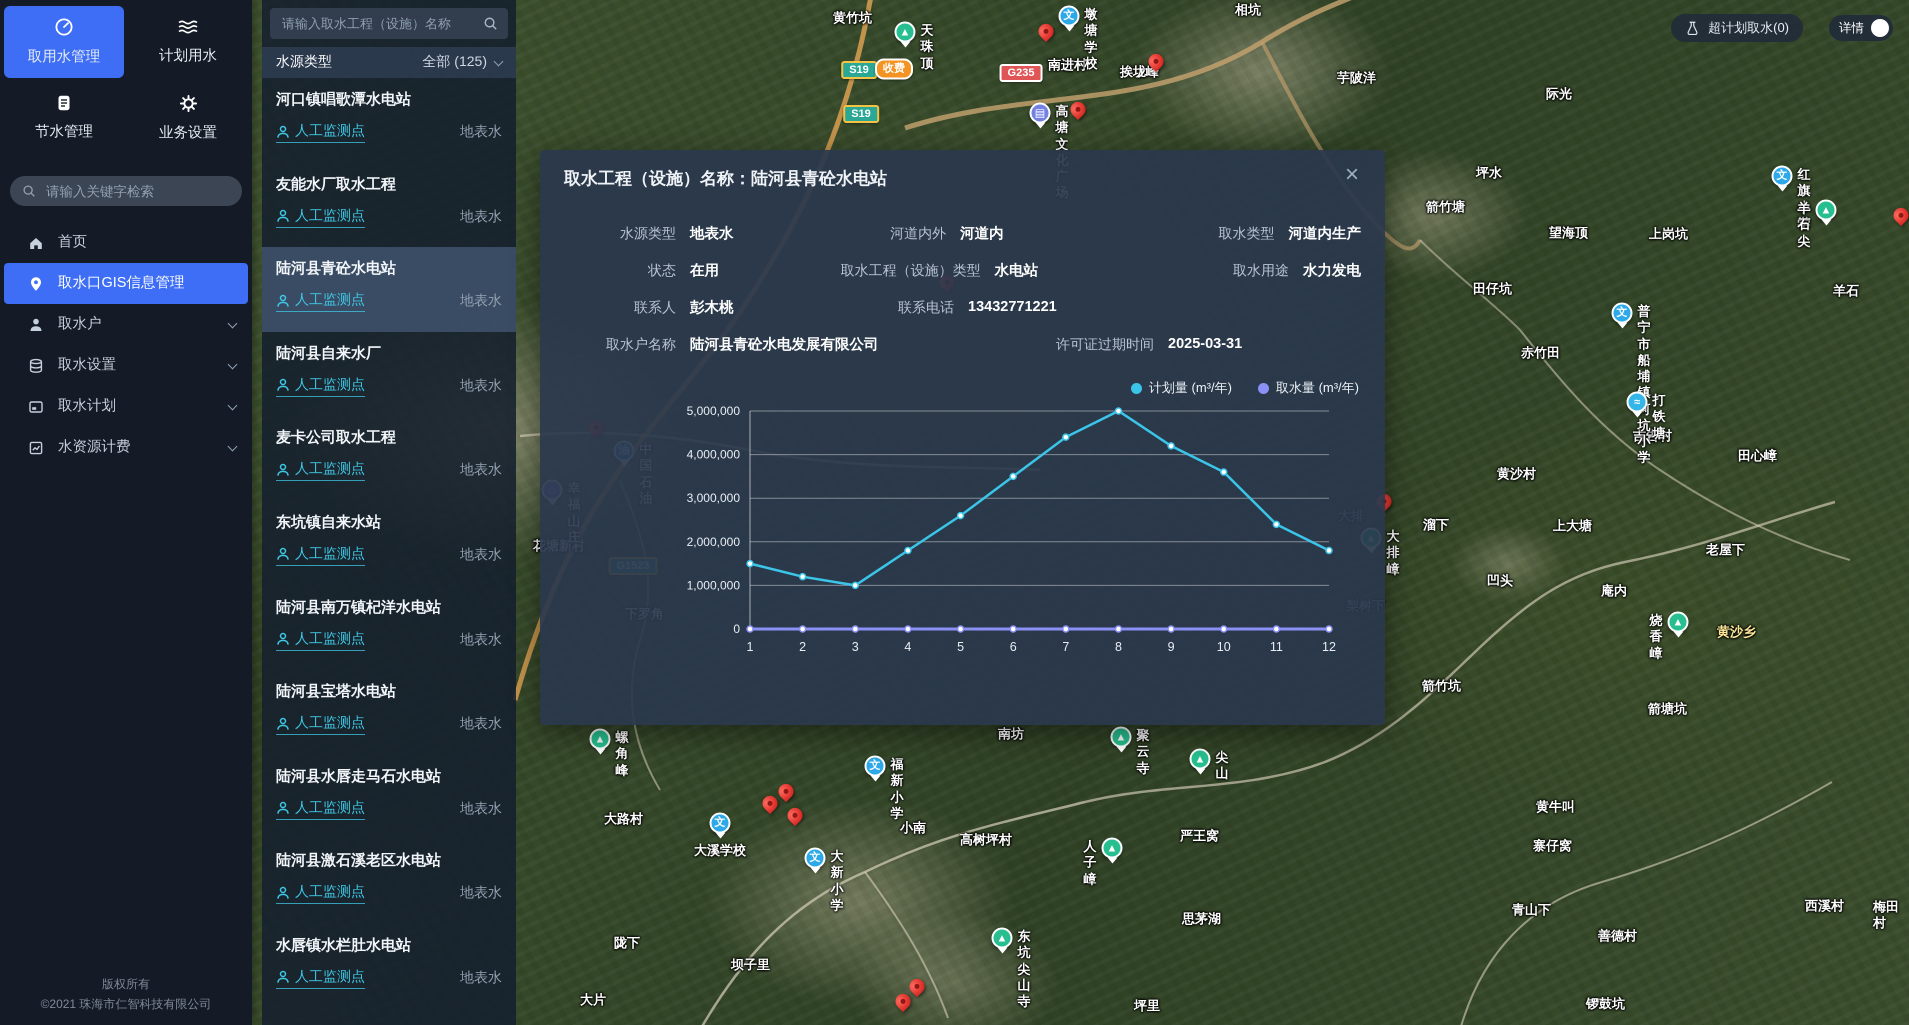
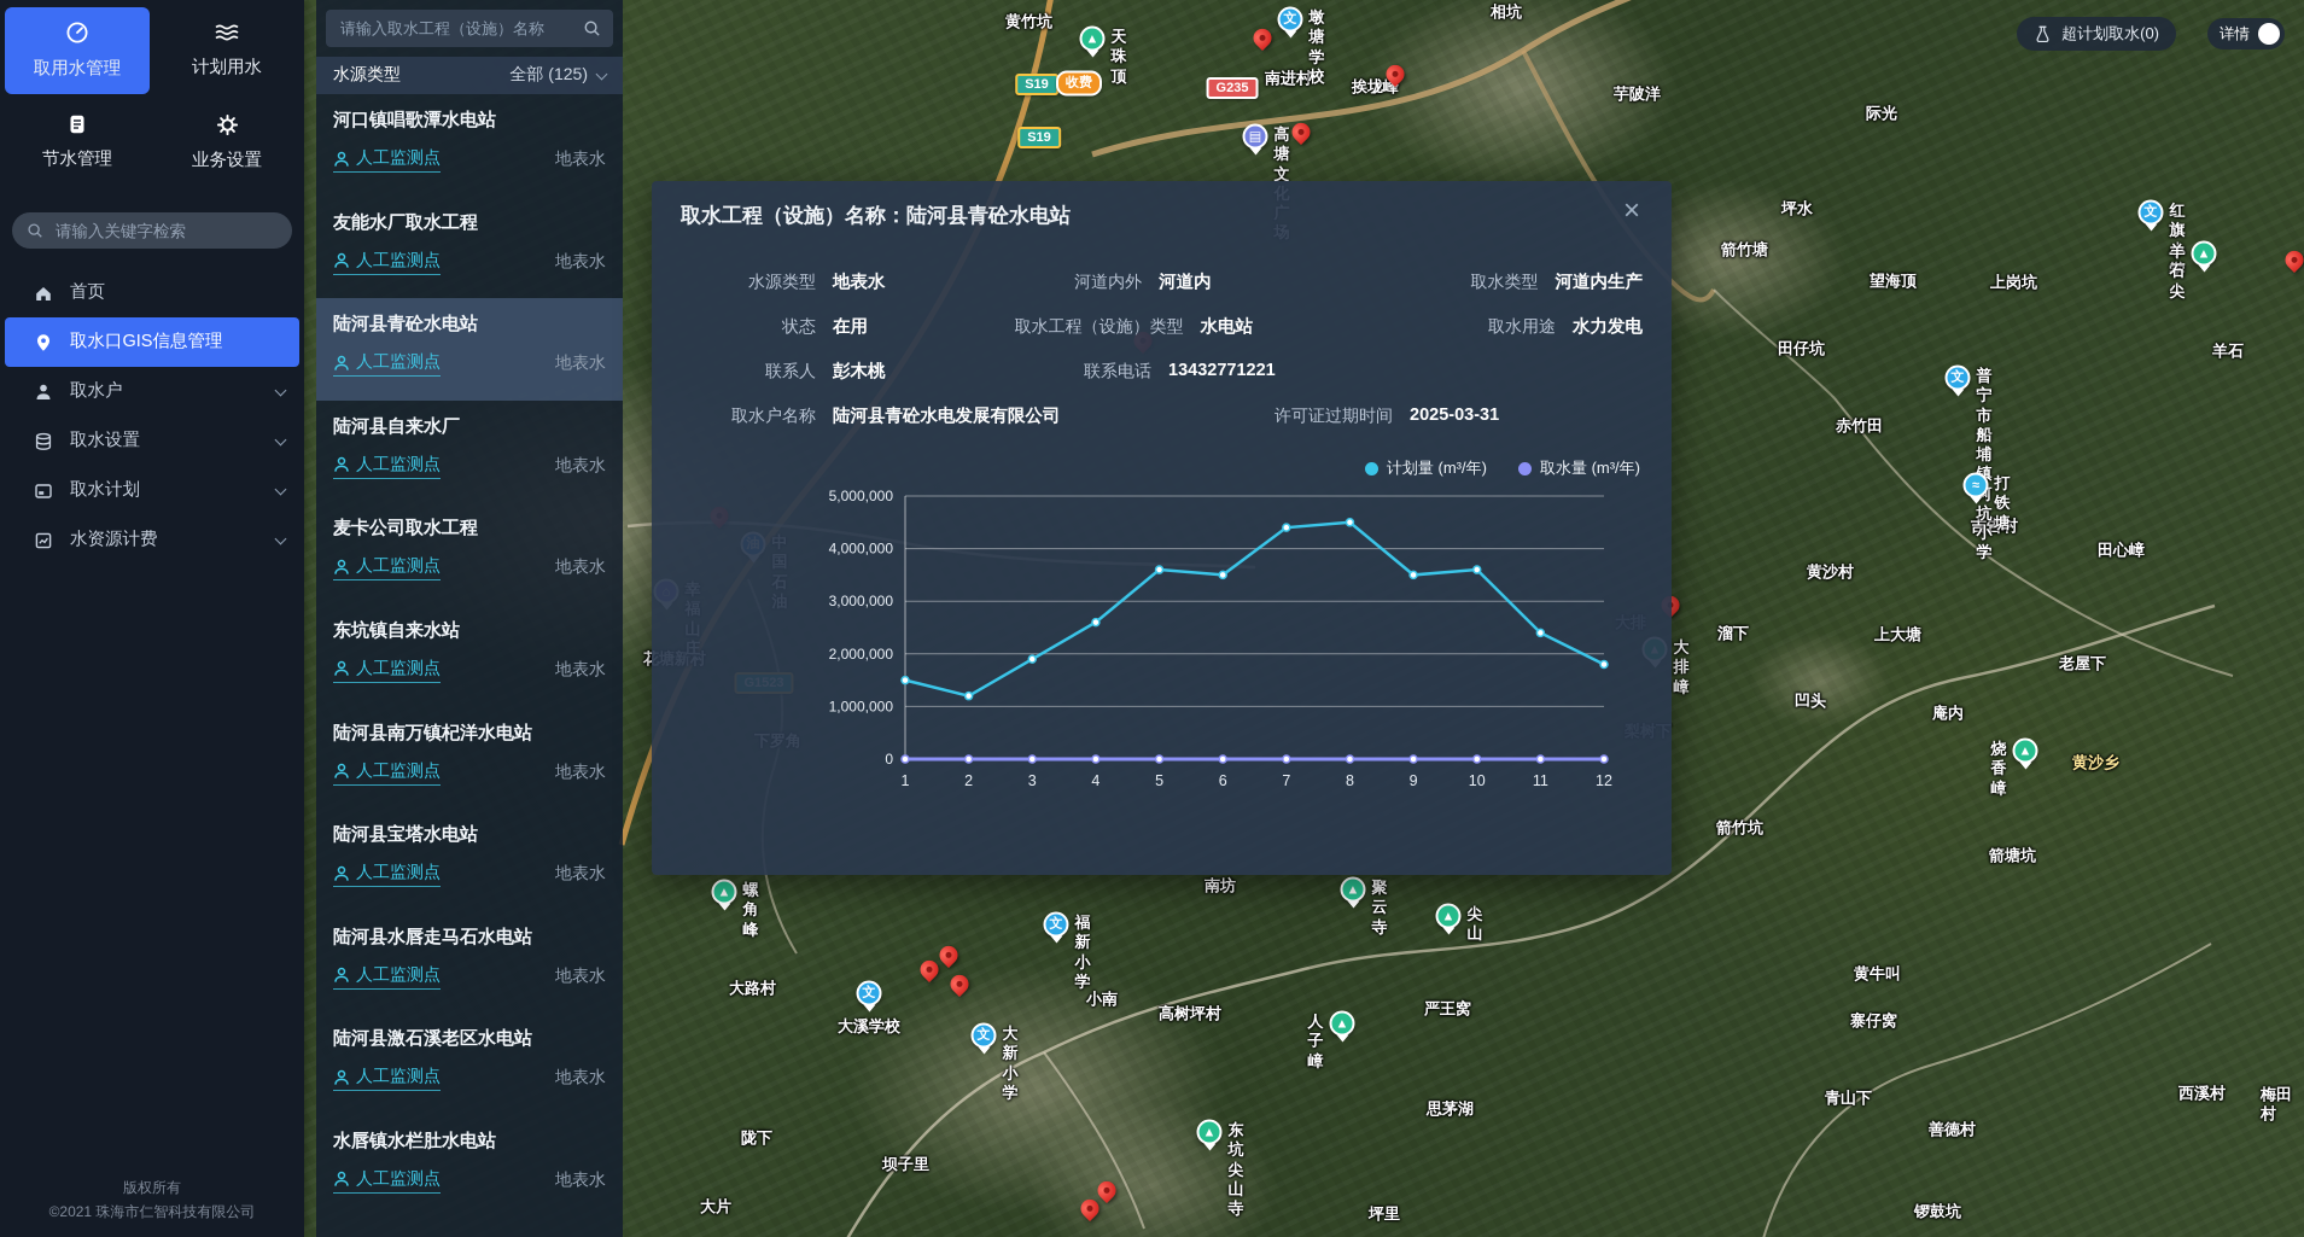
计划量 (m³/年)/3: 1000000 -> 1900000
计划量 (m³/年)/4: 1800000 -> 2600000
计划量 (m³/年)/5: 2600000 -> 3600000
计划量 (m³/年)/8: 5000000 -> 4500000
计划量 (m³/年)/9: 4200000 -> 3500000
